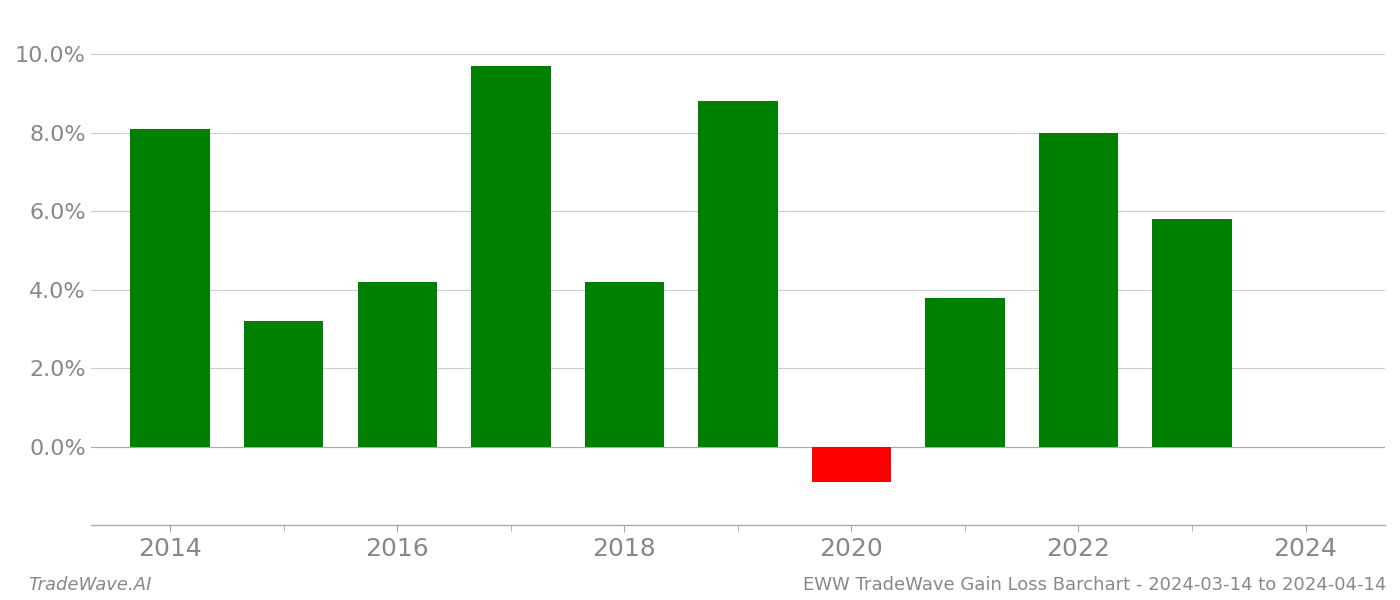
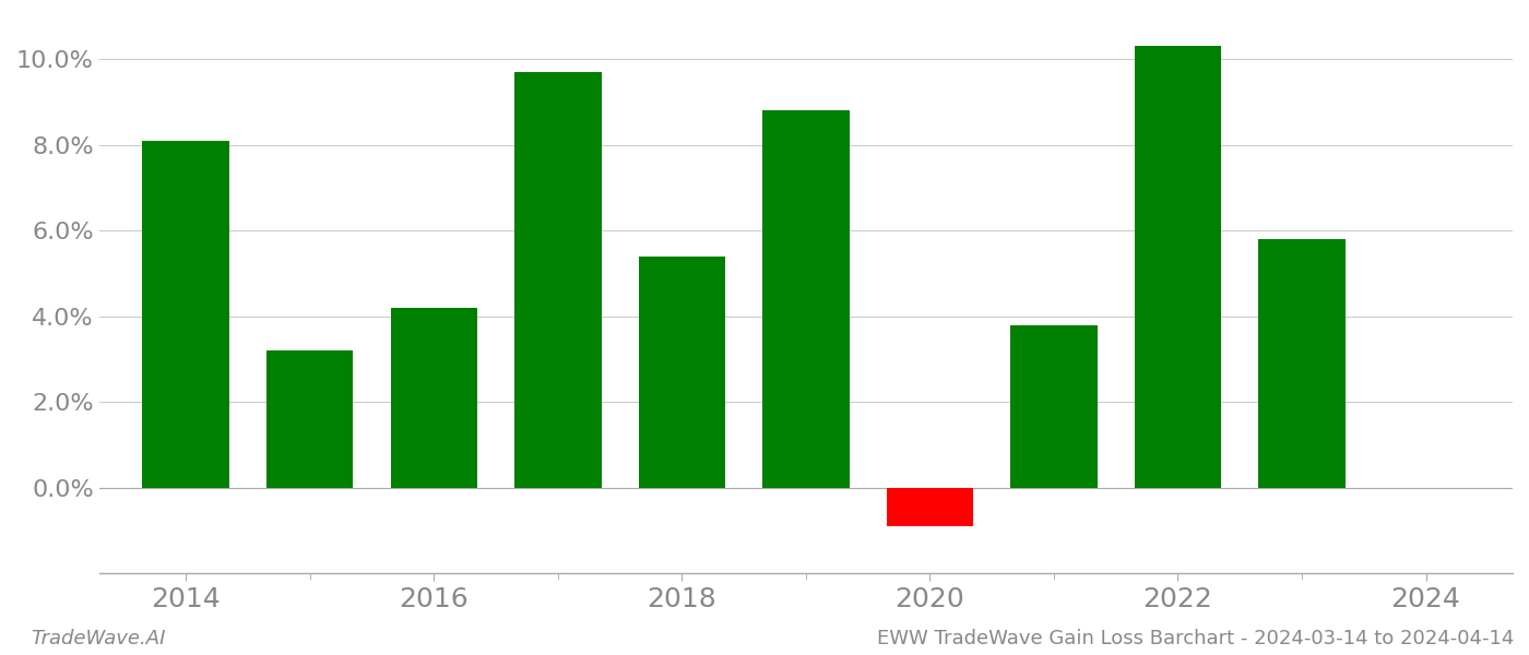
2018: 4.2% -> 5.4%
2022: 8.0% -> 10.3%
